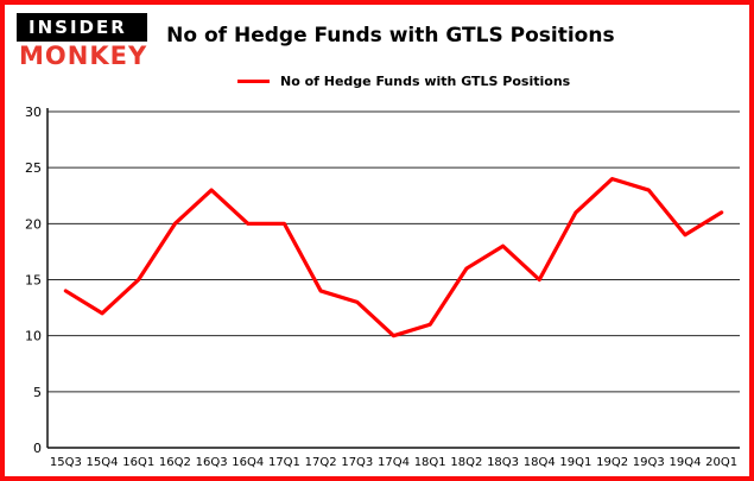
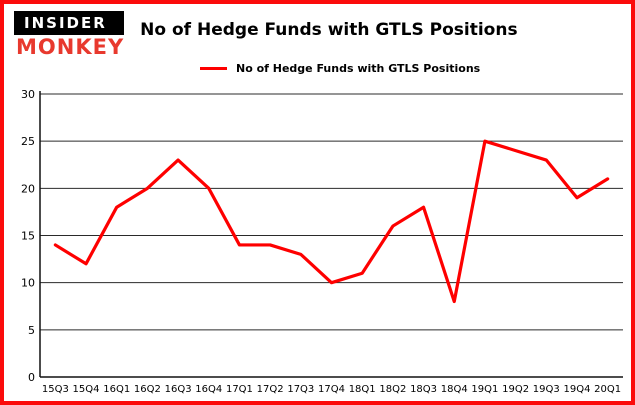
16Q1: 15 -> 18
17Q1: 20 -> 14
18Q4: 15 -> 8
19Q1: 21 -> 25
